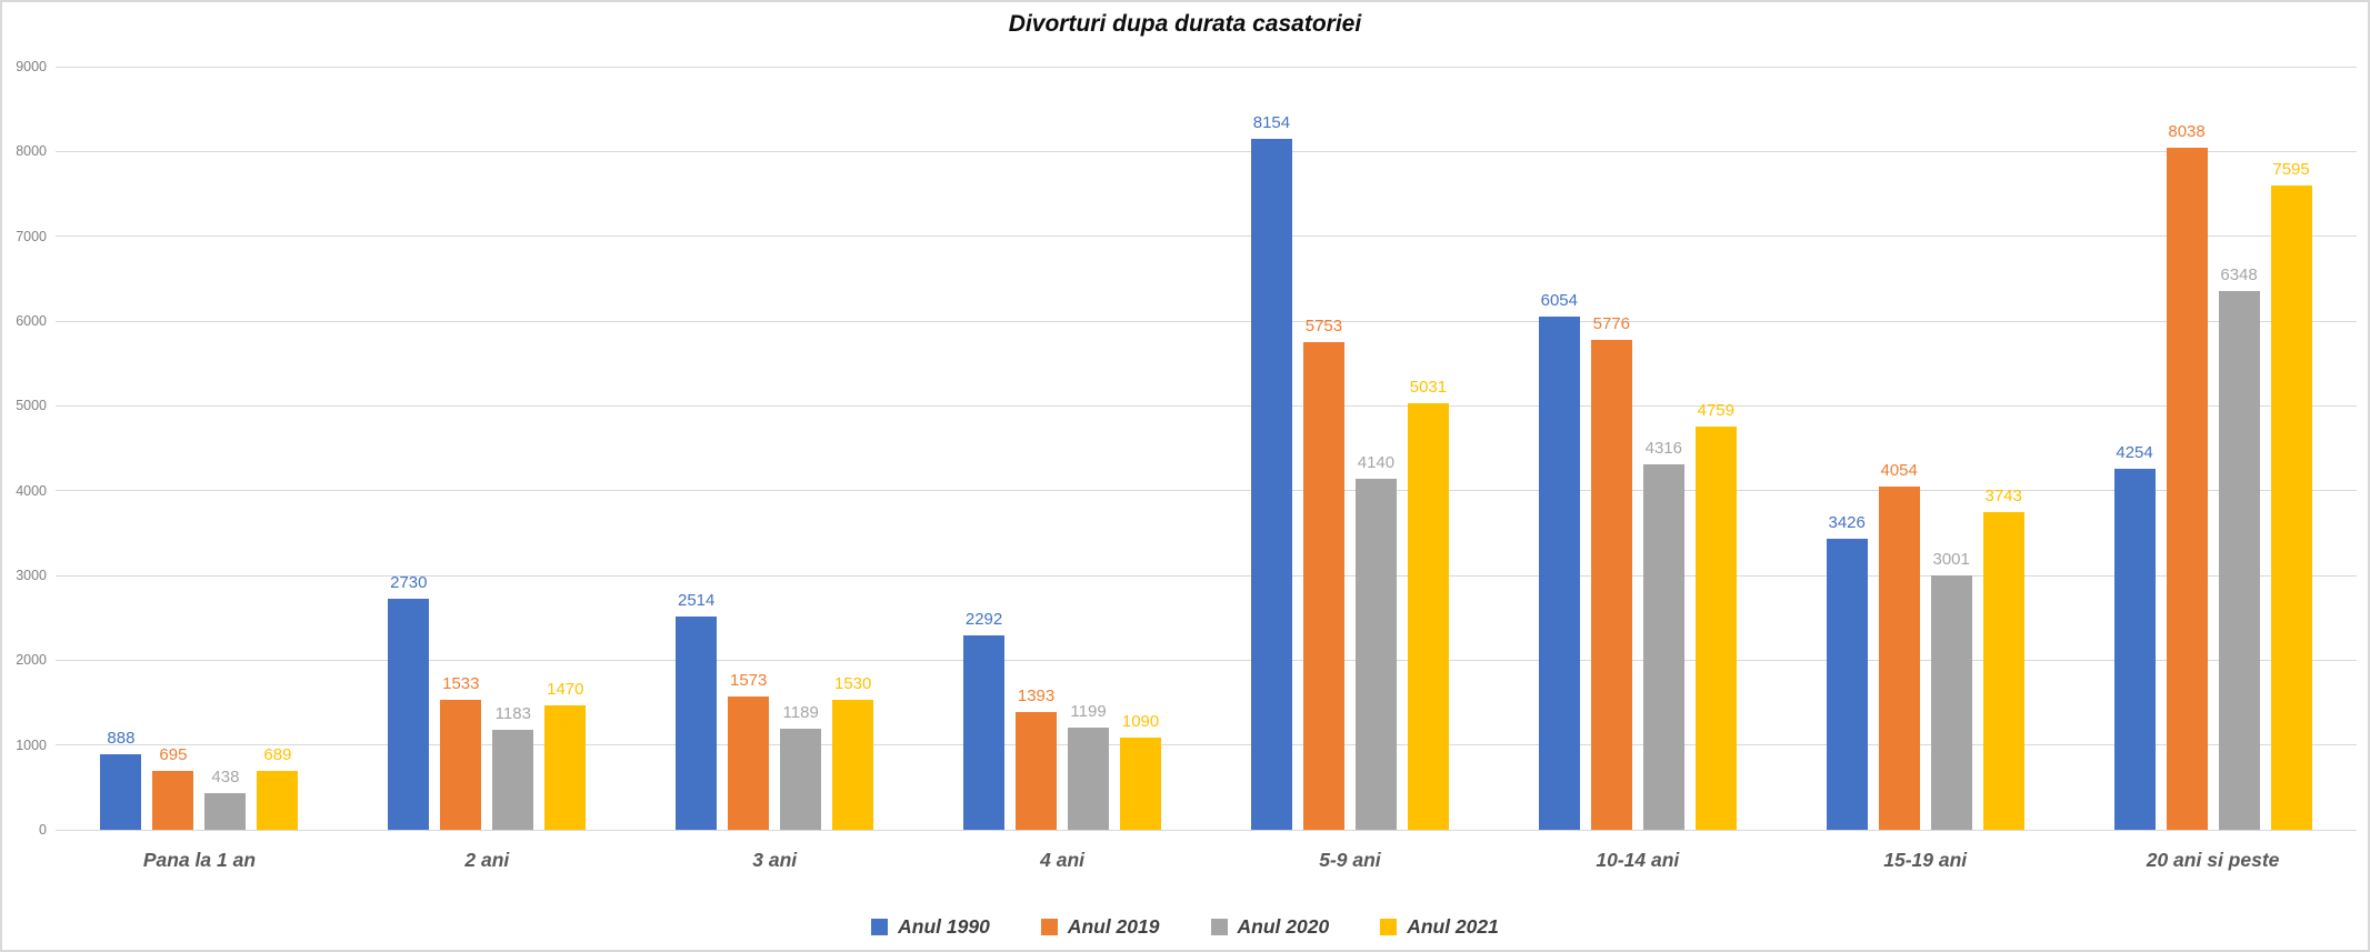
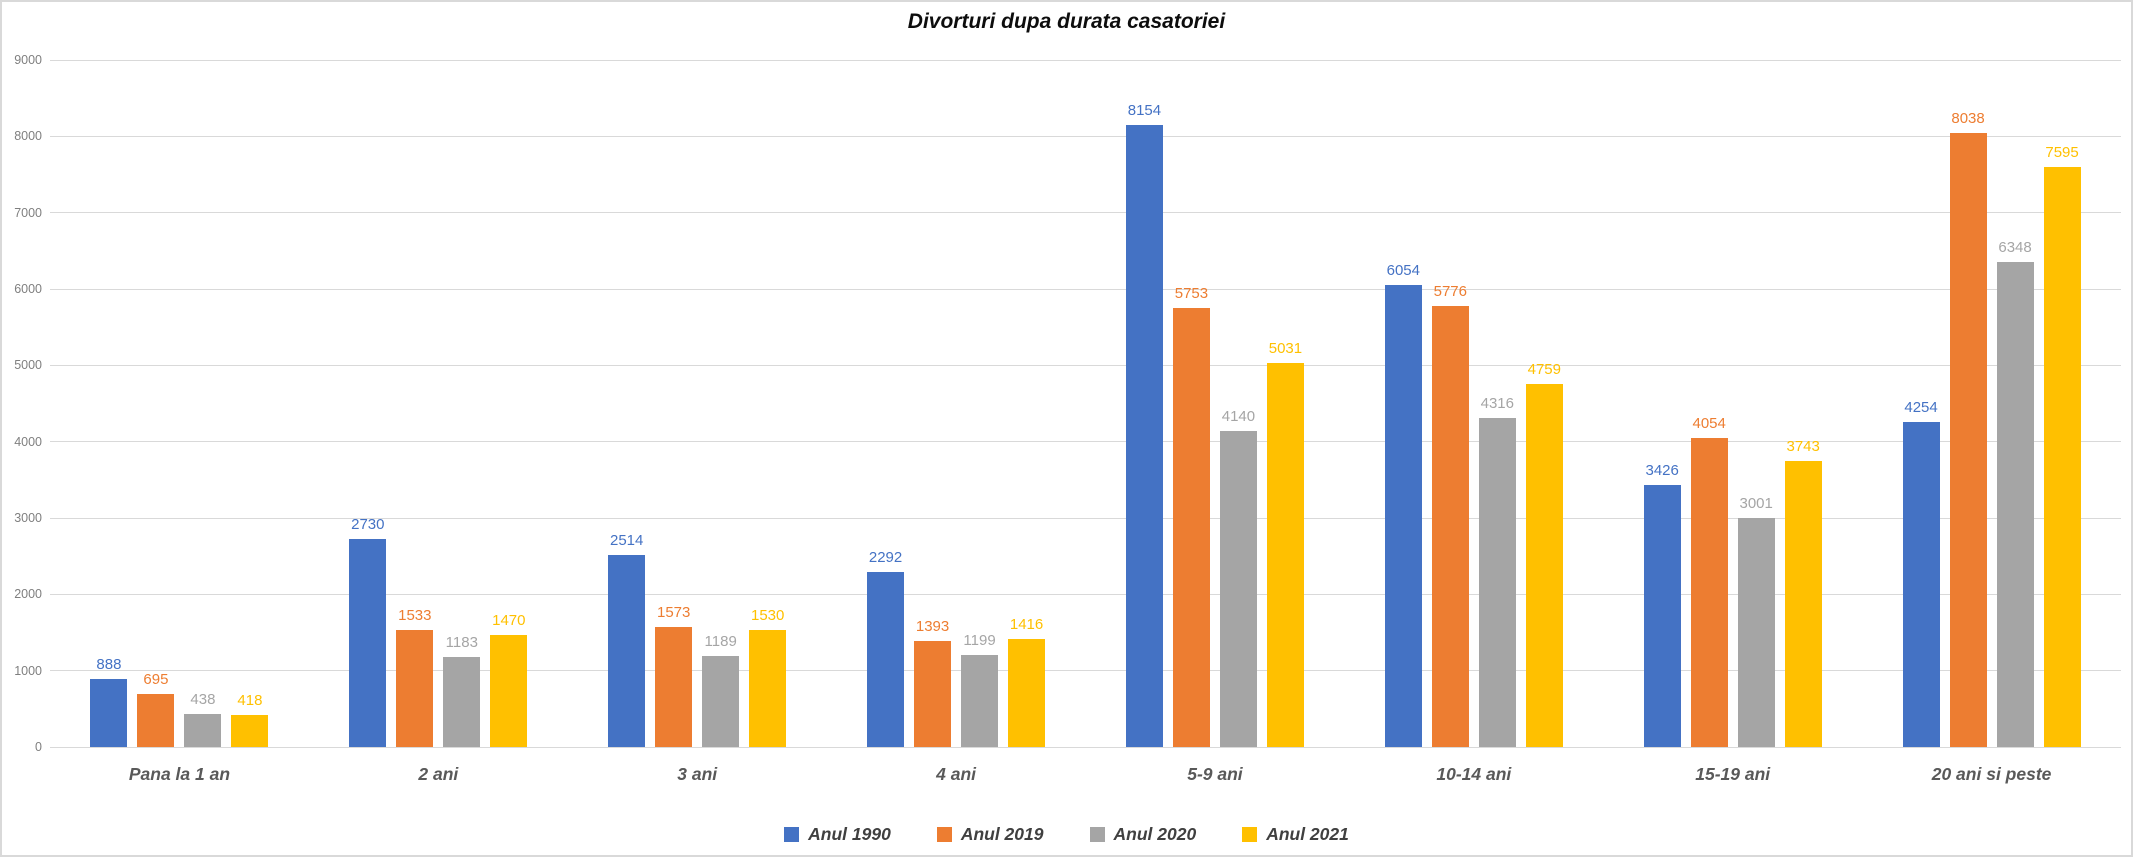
Anul 2021/Pana la 1 an: 689 -> 418
Anul 2021/4 ani: 1090 -> 1416
